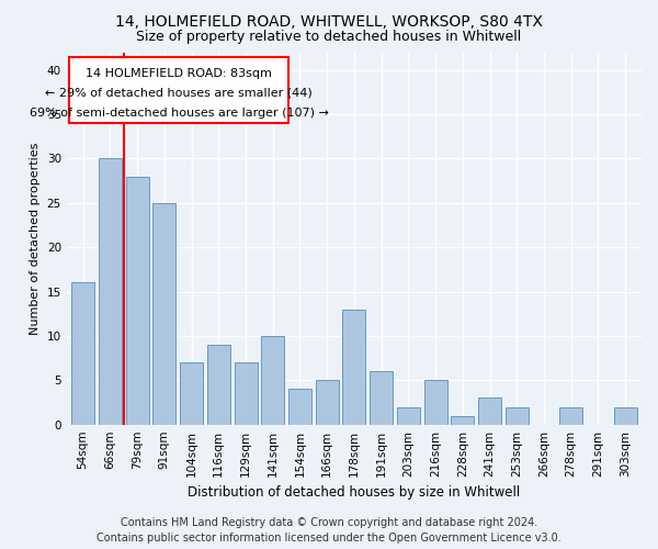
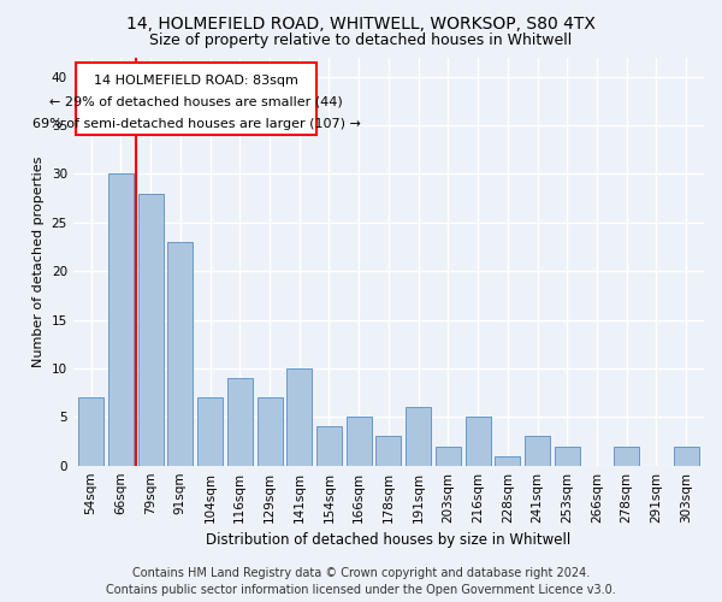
54sqm: 16 -> 7
91sqm: 25 -> 23
178sqm: 13 -> 3
